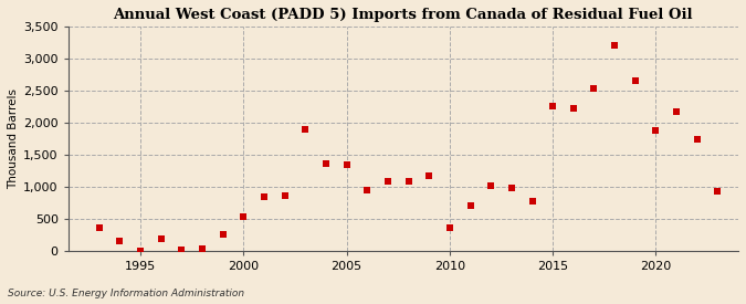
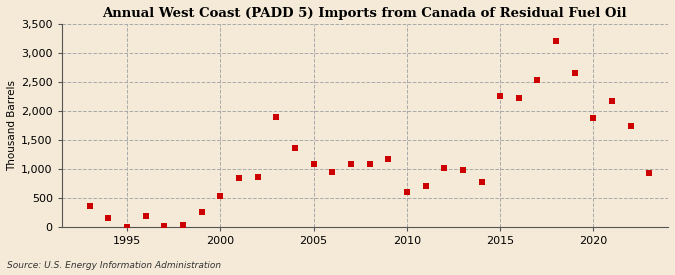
2005: 1,340 -> 1,090
2010: 360 -> 600
